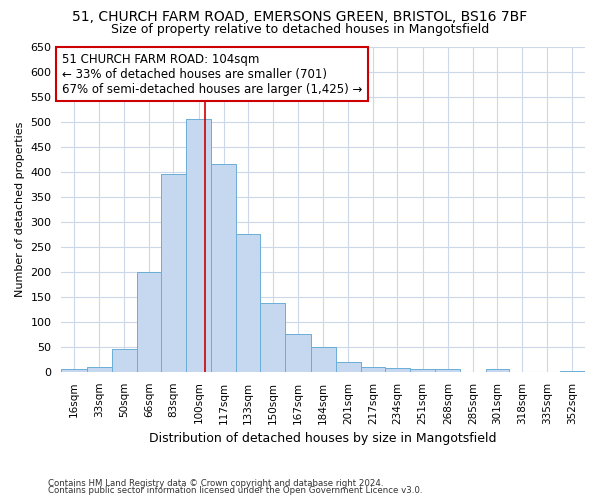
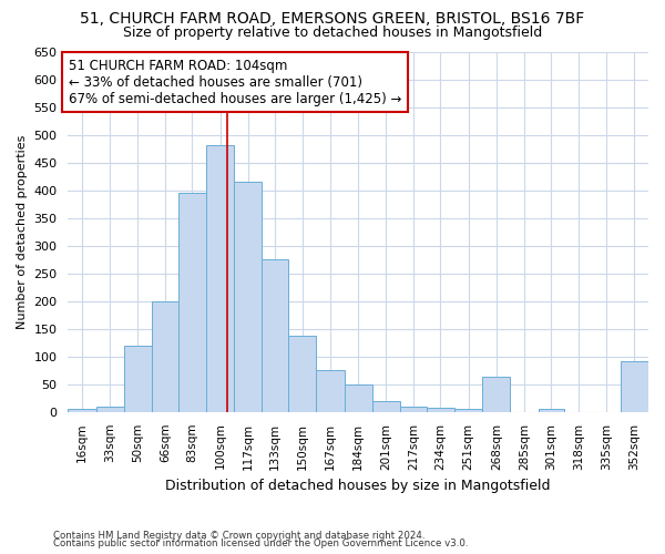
50sqm: 45 -> 120
100sqm: 505 -> 482
268sqm: 5 -> 64
352sqm: 2 -> 92
